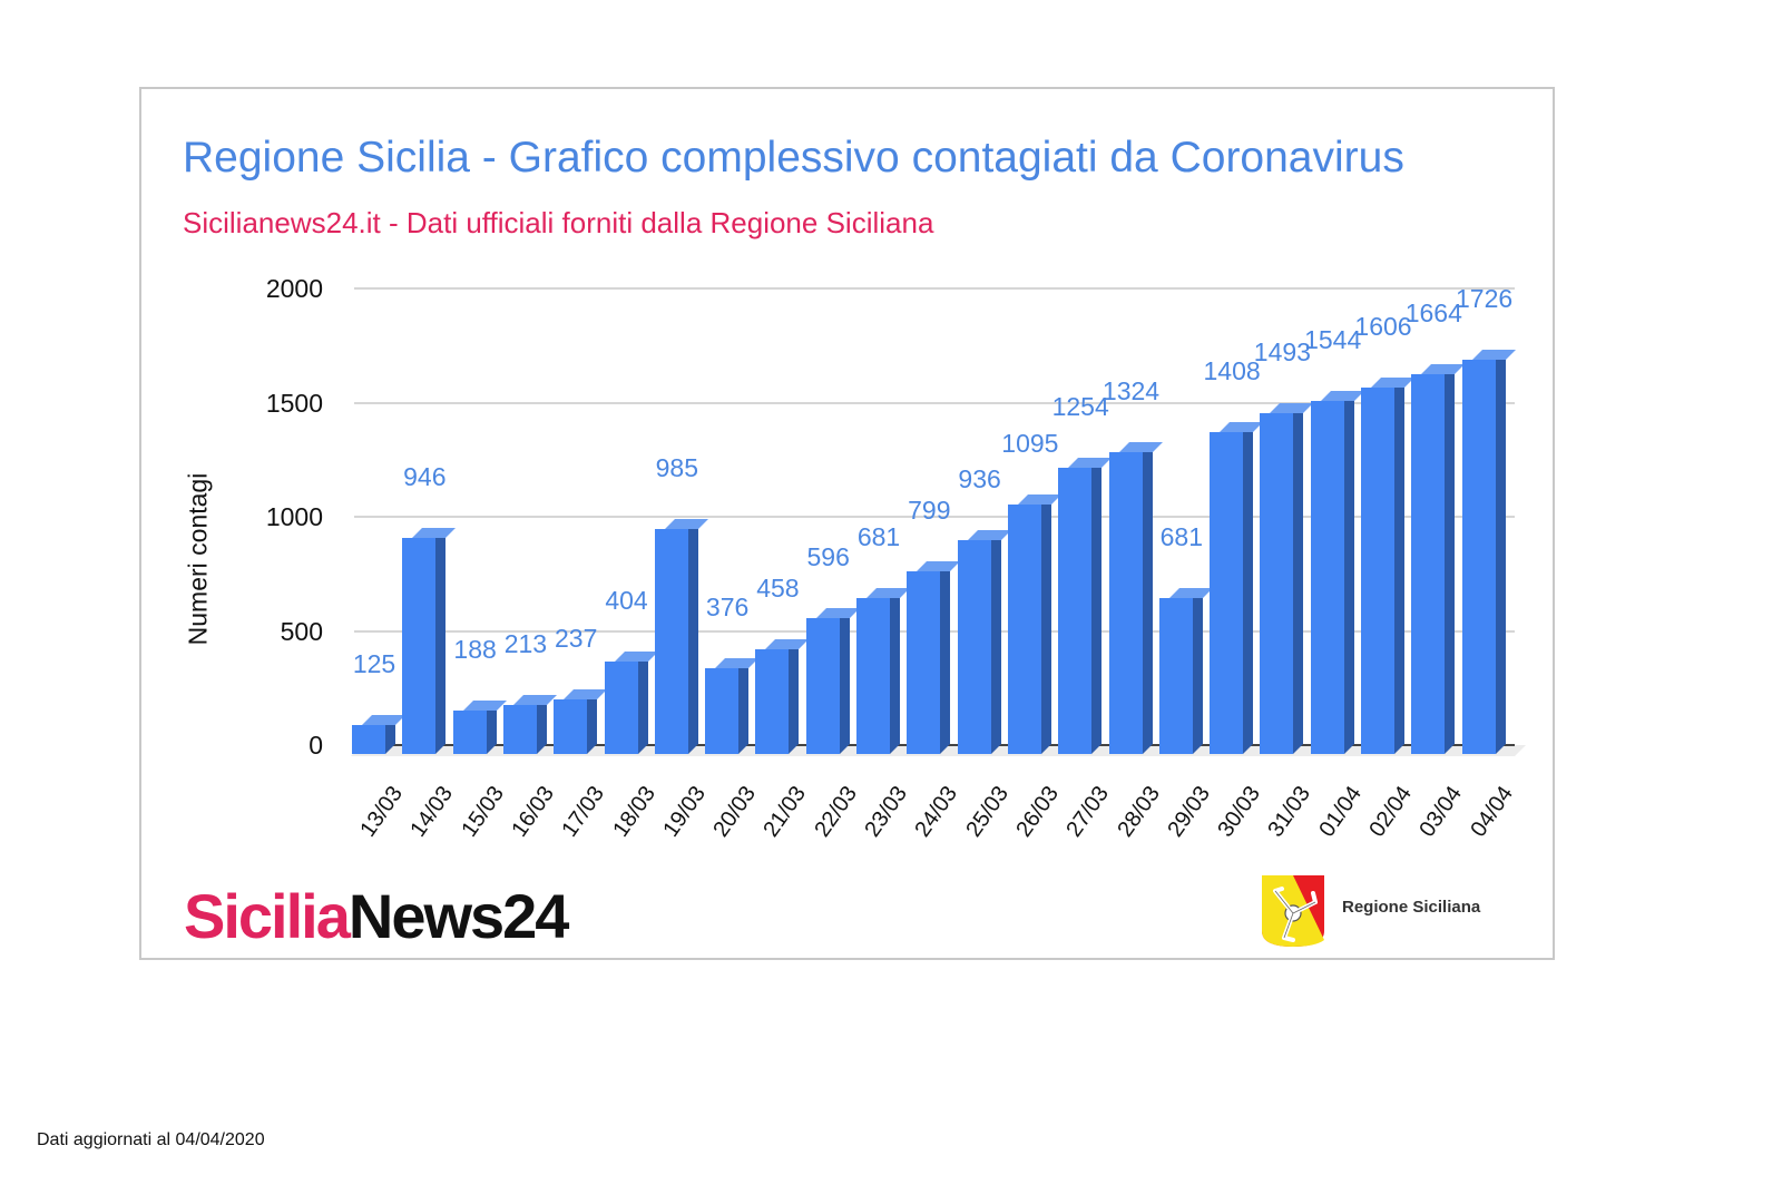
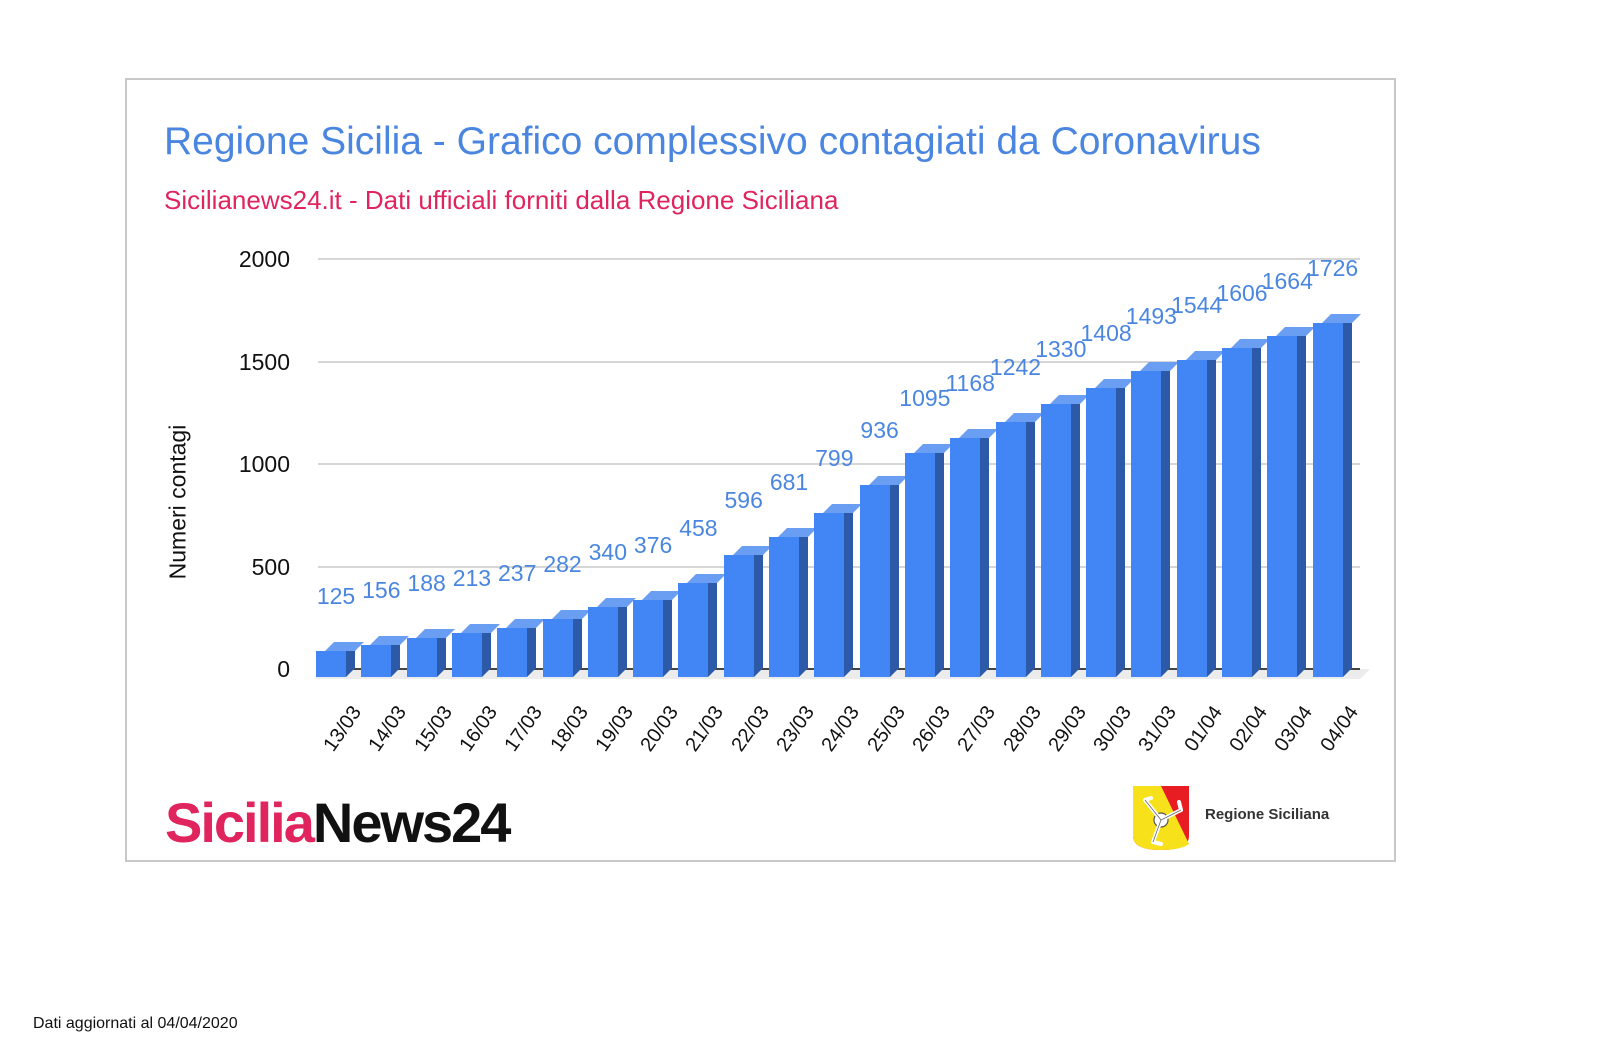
14/03: 946 -> 156
18/03: 404 -> 282
19/03: 985 -> 340
27/03: 1254 -> 1168
28/03: 1324 -> 1242
29/03: 681 -> 1330
